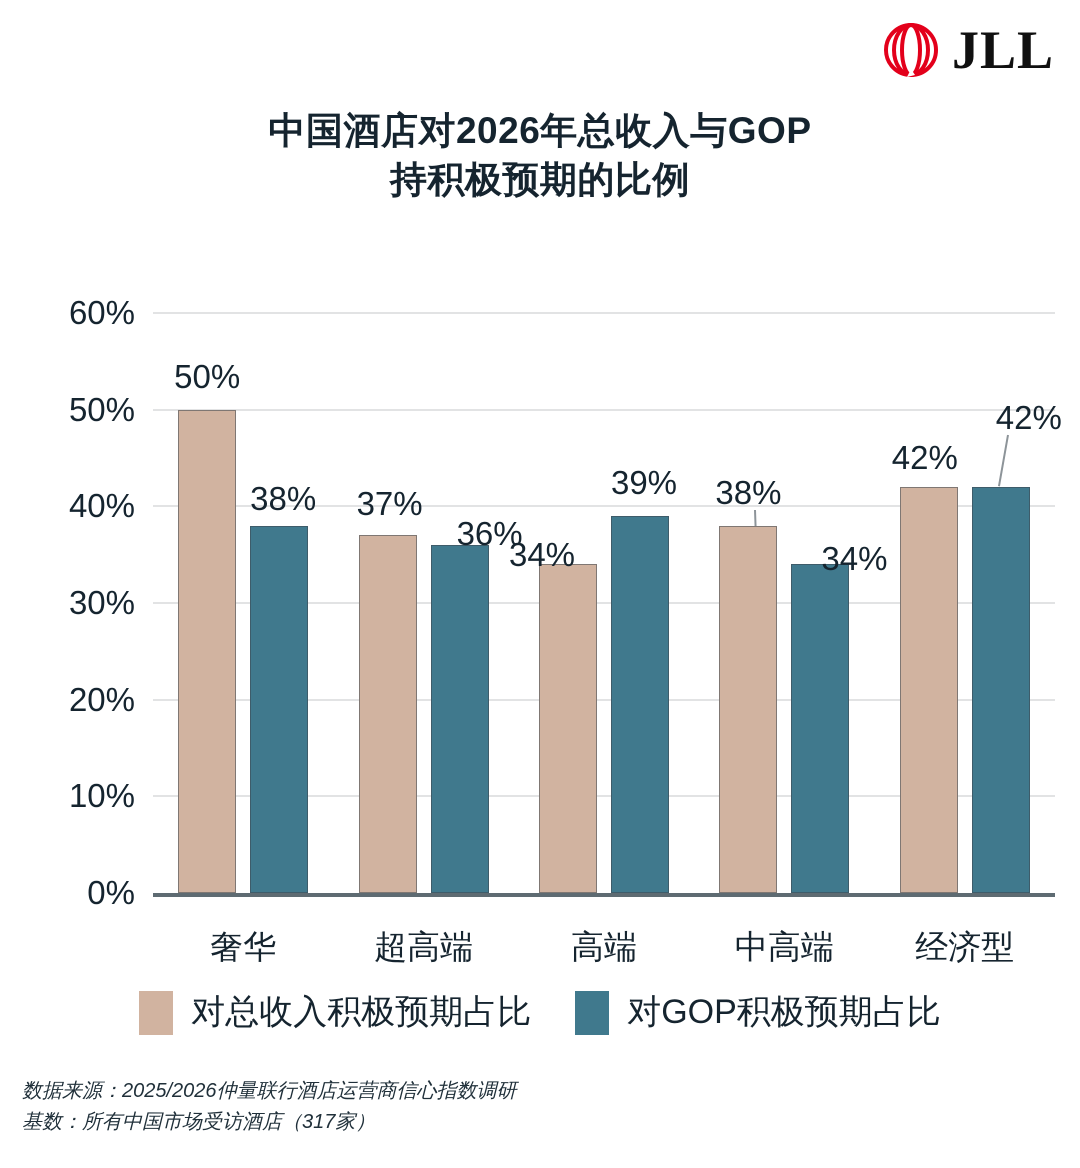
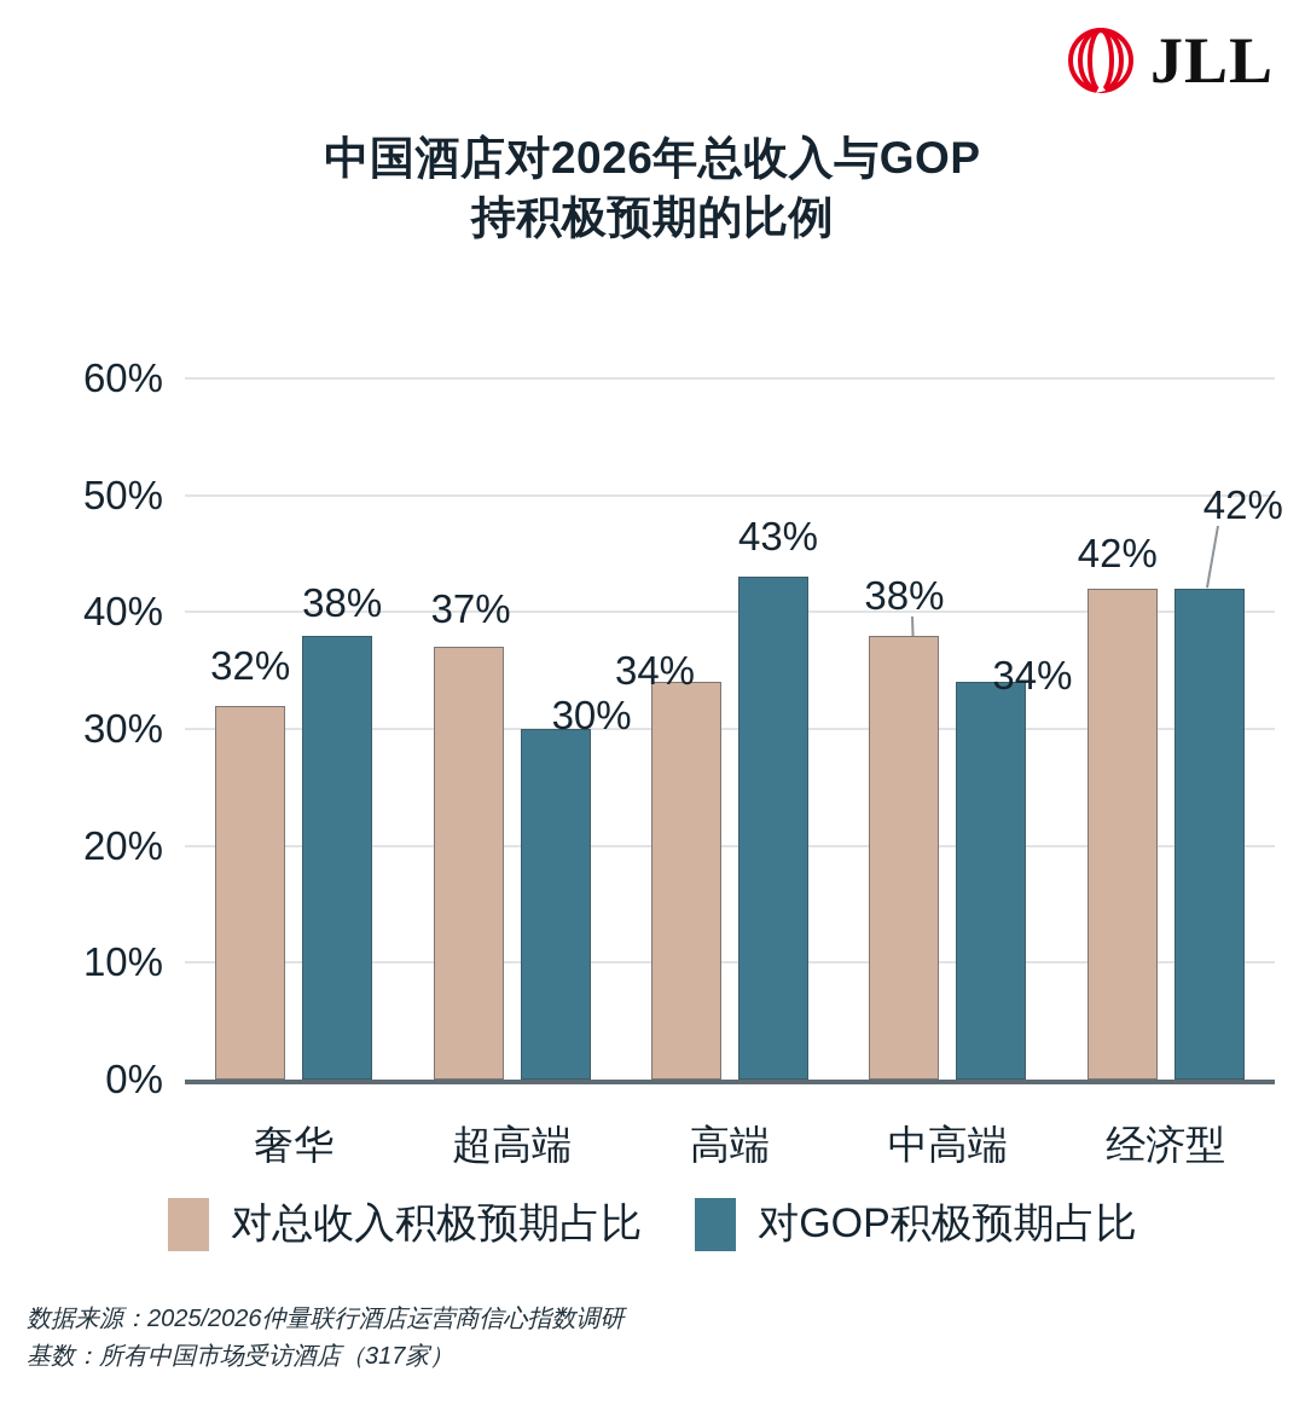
对总收入积极预期占比/奢华: 50% -> 32%
对GOP积极预期占比/超高端: 36% -> 30%
对GOP积极预期占比/高端: 39% -> 43%
